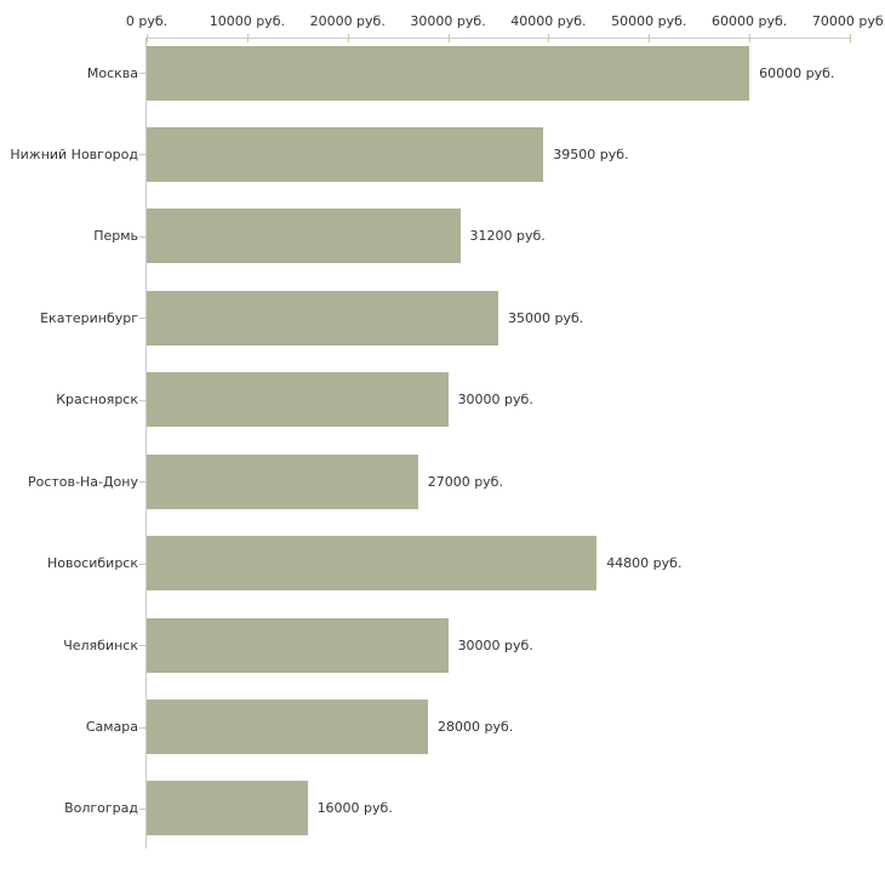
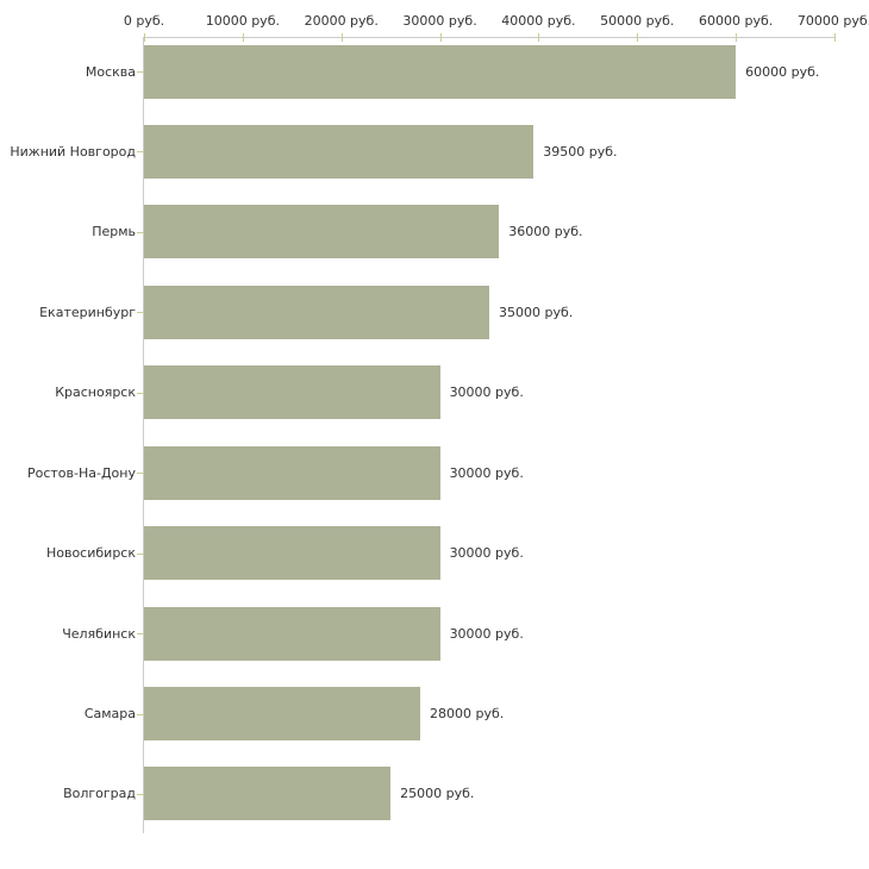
Пермь: 31200 -> 36000
Ростов-На-Дону: 27000 -> 30000
Новосибирск: 44800 -> 30000
Волгоград: 16000 -> 25000
